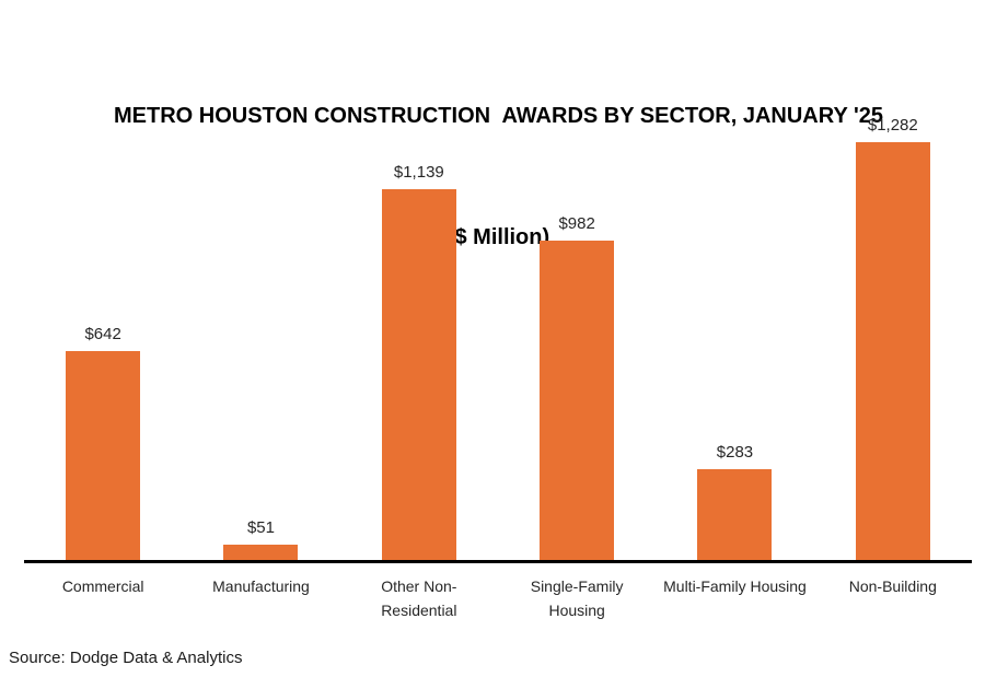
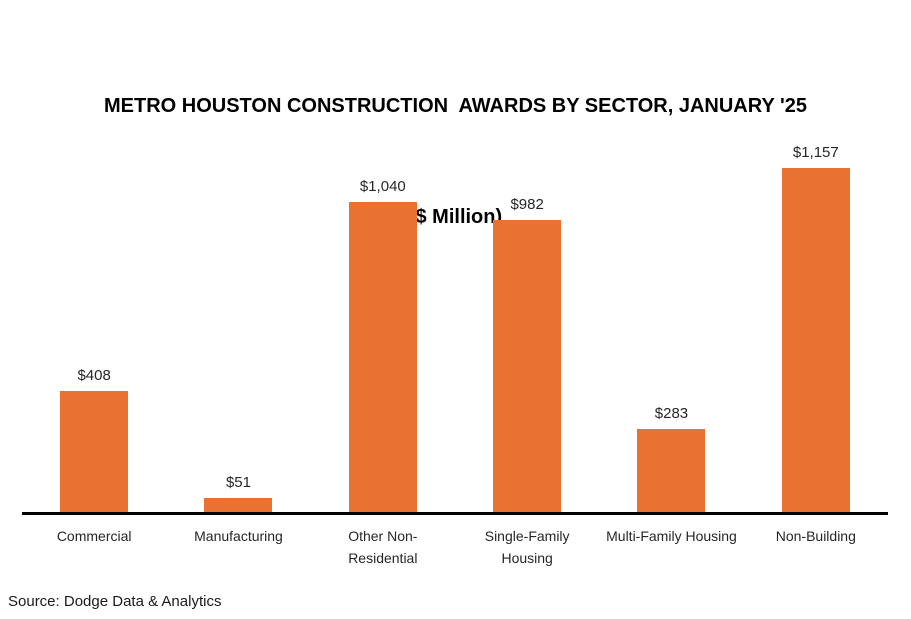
Commercial: $642 -> $408
Other Non- Residential: $1,139 -> $1,040
Non-Building: $1,282 -> $1,157
